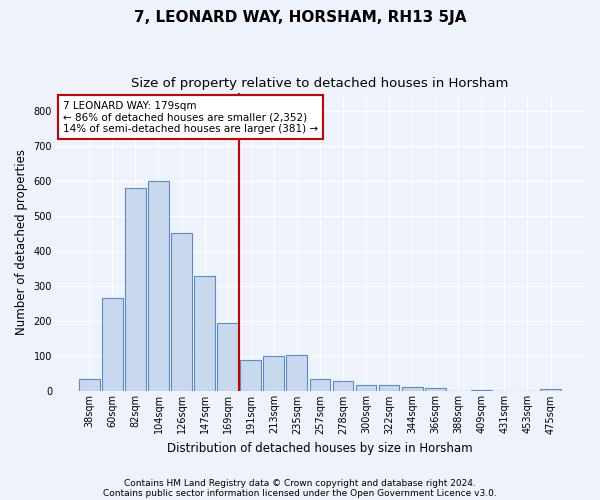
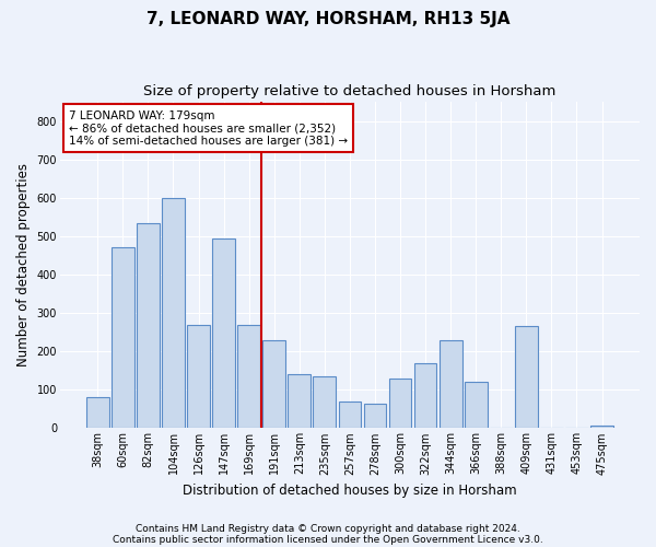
38sqm: 35 -> 80
60sqm: 265 -> 470
82sqm: 580 -> 535
126sqm: 450 -> 270
147sqm: 330 -> 495
169sqm: 195 -> 270
191sqm: 90 -> 230
213sqm: 100 -> 140
235sqm: 105 -> 135
257sqm: 35 -> 70
278sqm: 30 -> 65
300sqm: 17 -> 130
322sqm: 17 -> 170
344sqm: 12 -> 230
366sqm: 10 -> 120
409sqm: 5 -> 265
